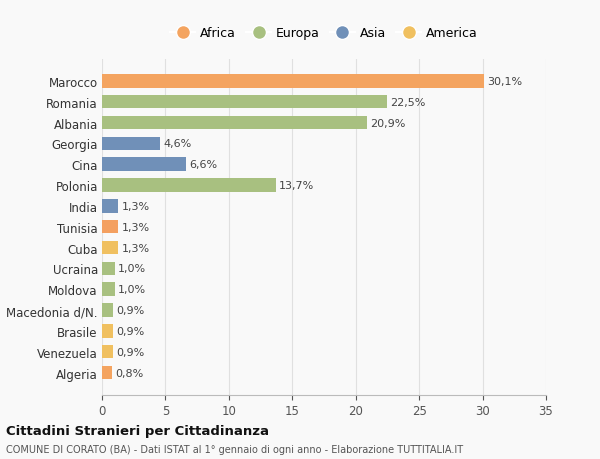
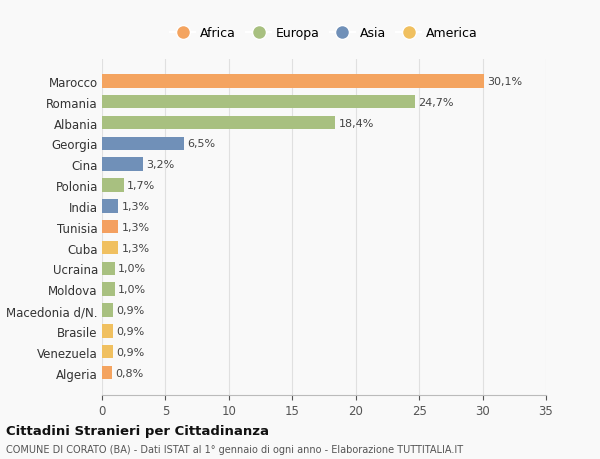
Romania: 22,5% -> 24,7%
Albania: 20,9% -> 18,4%
Georgia: 4,6% -> 6,5%
Cina: 6,6% -> 3,2%
Polonia: 13,7% -> 1,7%
